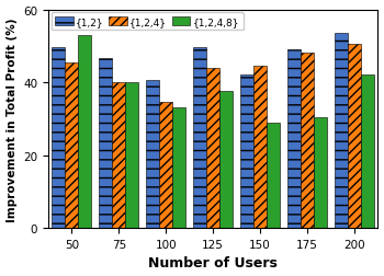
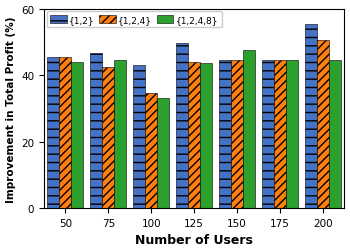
{1,2}/50: 49.5 -> 45.5
{1,2,4,8}/50: 53.0 -> 44.0
{1,2,4}/75: 40.0 -> 42.5
{1,2,4,8}/75: 40.0 -> 44.5
{1,2}/100: 40.5 -> 43.0
{1,2,4,8}/125: 37.5 -> 43.5
{1,2}/150: 42.0 -> 44.5
{1,2,4,8}/150: 29.0 -> 47.5
{1,2}/175: 49.0 -> 44.5
{1,2,4}/175: 48.0 -> 44.5
{1,2,4,8}/175: 30.5 -> 44.5
{1,2}/200: 53.5 -> 55.5
{1,2,4,8}/200: 42.0 -> 44.5
